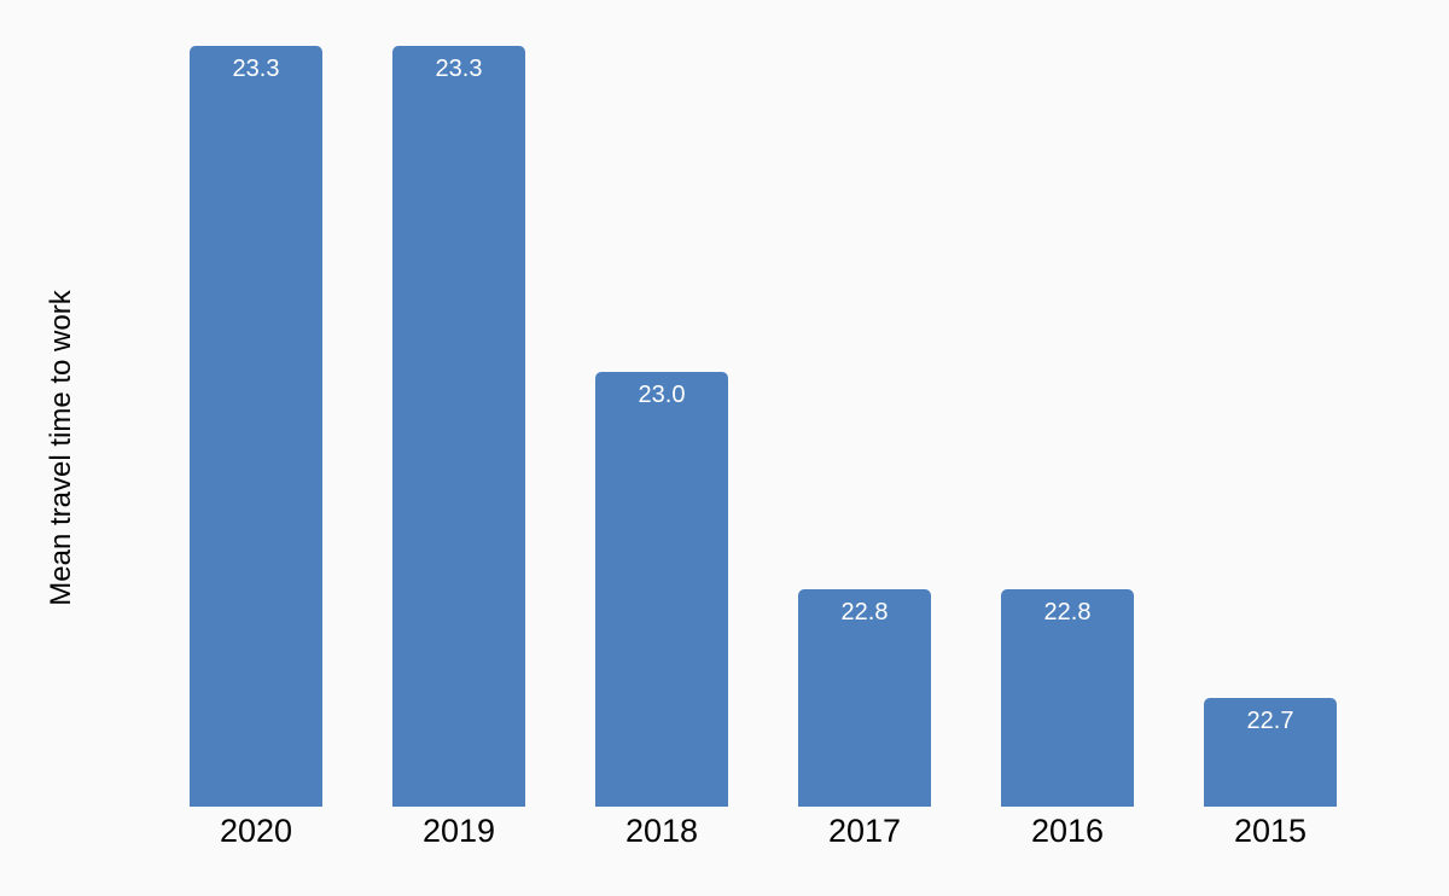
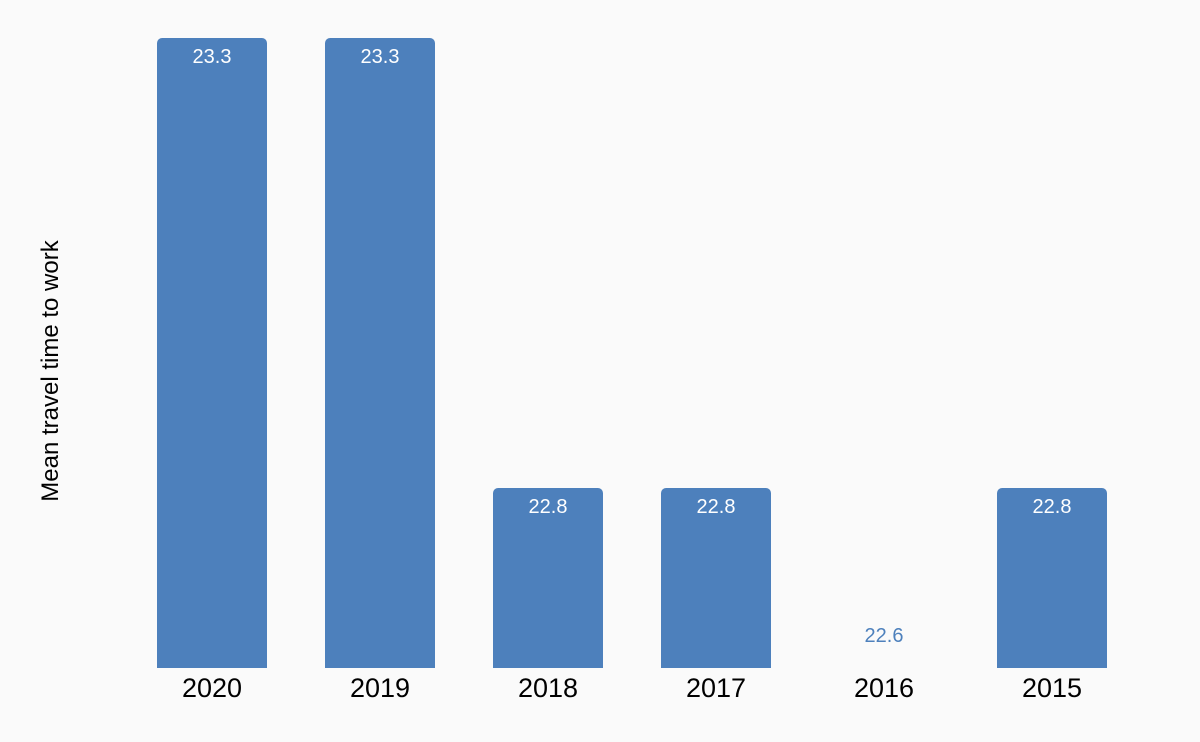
2018: 23.0 -> 22.8
2016: 22.8 -> 22.6
2015: 22.7 -> 22.8
